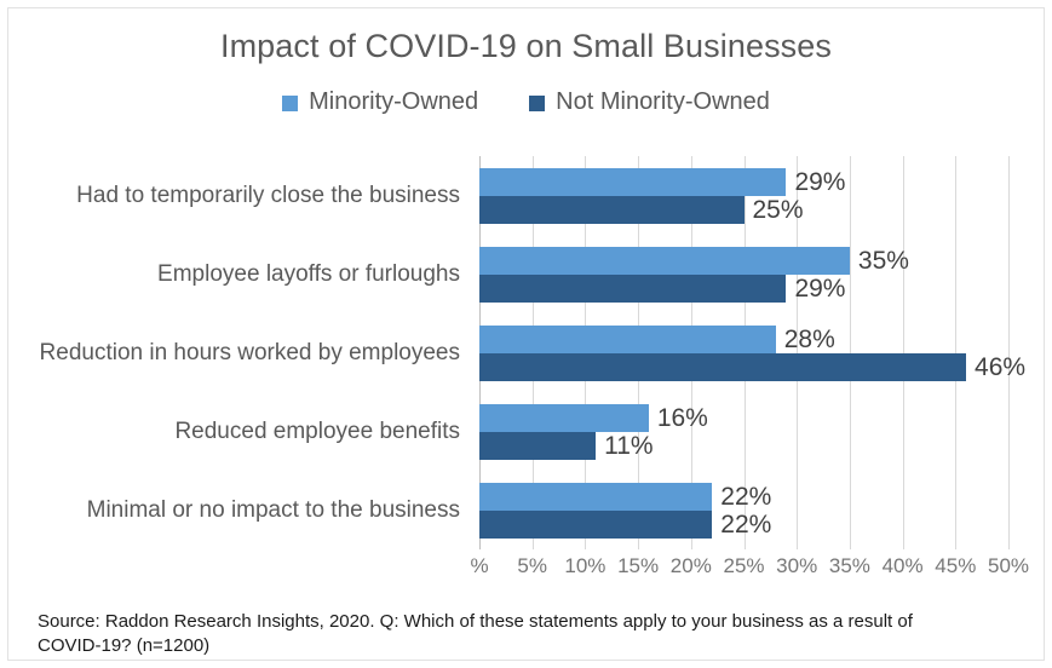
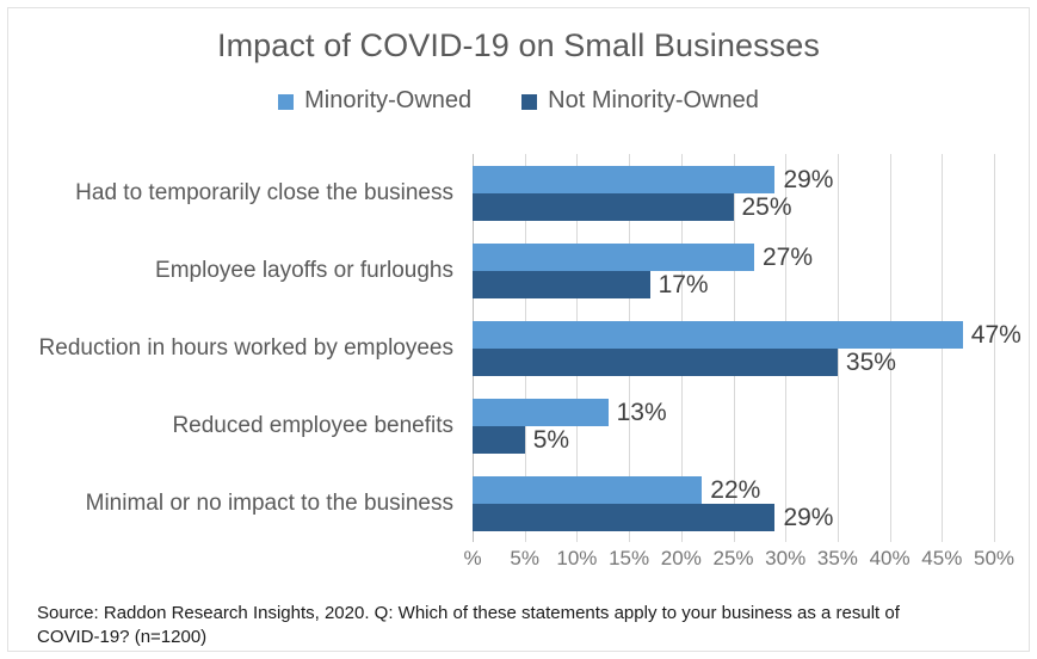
Minority-Owned/Employee layoffs or furloughs: 35% -> 27%
Not Minority-Owned/Employee layoffs or furloughs: 29% -> 17%
Minority-Owned/Reduction in hours worked by employees: 28% -> 47%
Not Minority-Owned/Reduction in hours worked by employees: 46% -> 35%
Minority-Owned/Reduced employee benefits: 16% -> 13%
Not Minority-Owned/Reduced employee benefits: 11% -> 5%
Not Minority-Owned/Minimal or no impact to the business: 22% -> 29%
